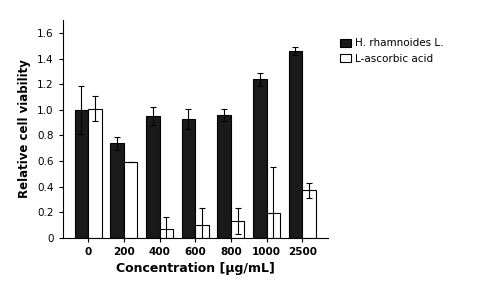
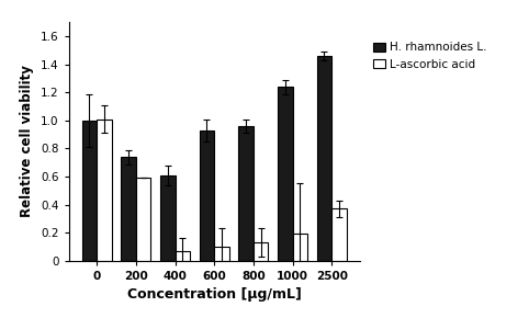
H. rhamnoides L./400: 0.95 -> 0.61
